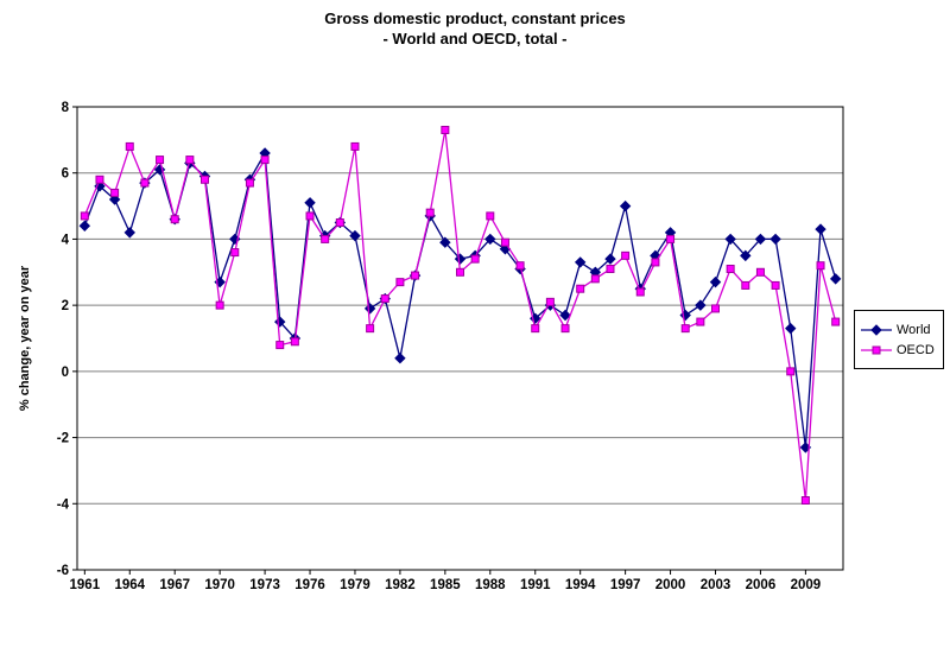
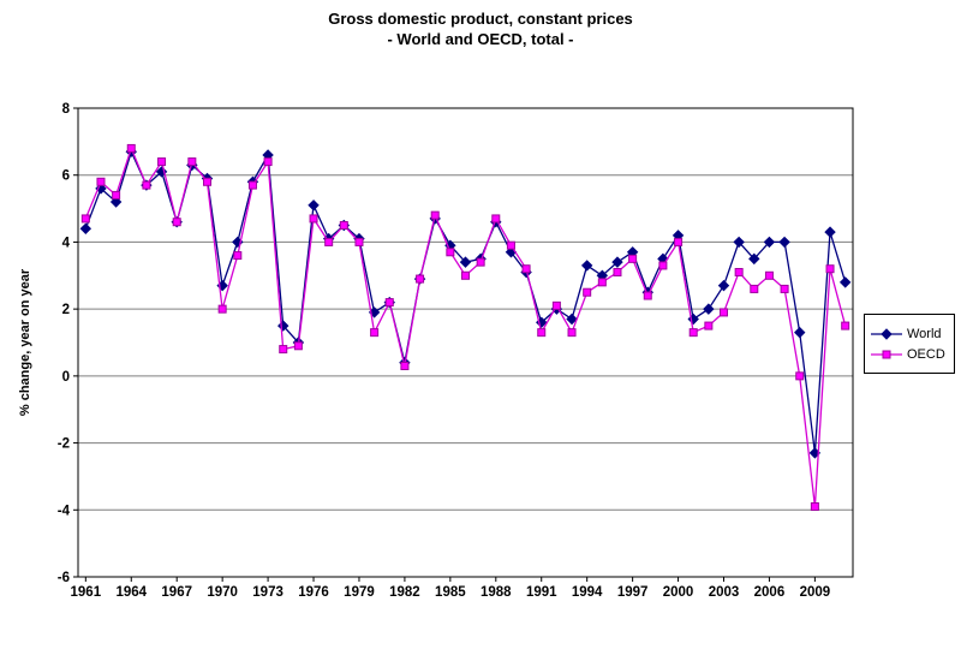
World/1964: 4.2 -> 6.7
OECD/1979: 6.8 -> 4.0
OECD/1982: 2.7 -> 0.3
OECD/1985: 7.3 -> 3.7
World/1988: 4.0 -> 4.6
World/1997: 5.0 -> 3.7
